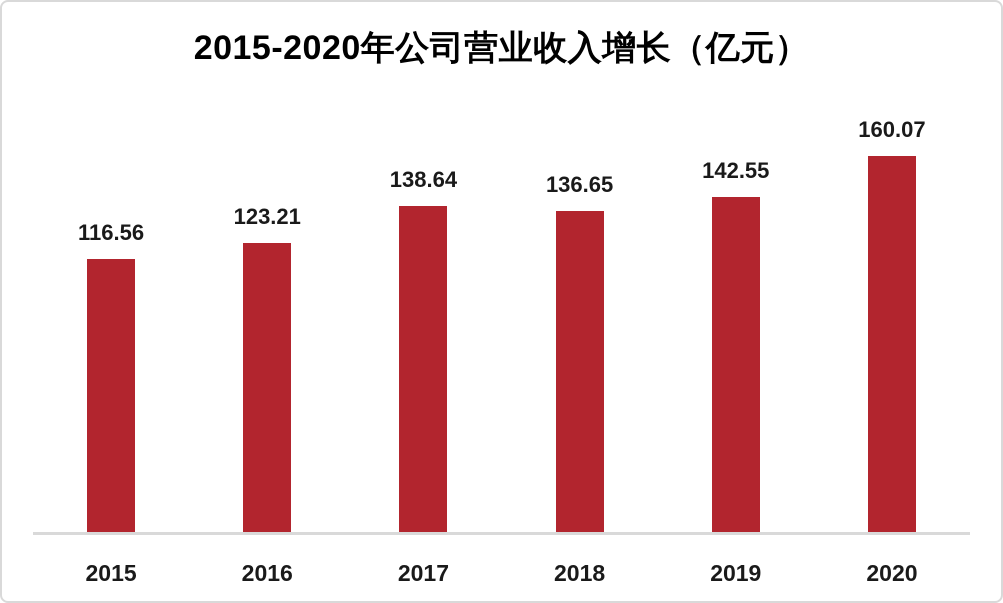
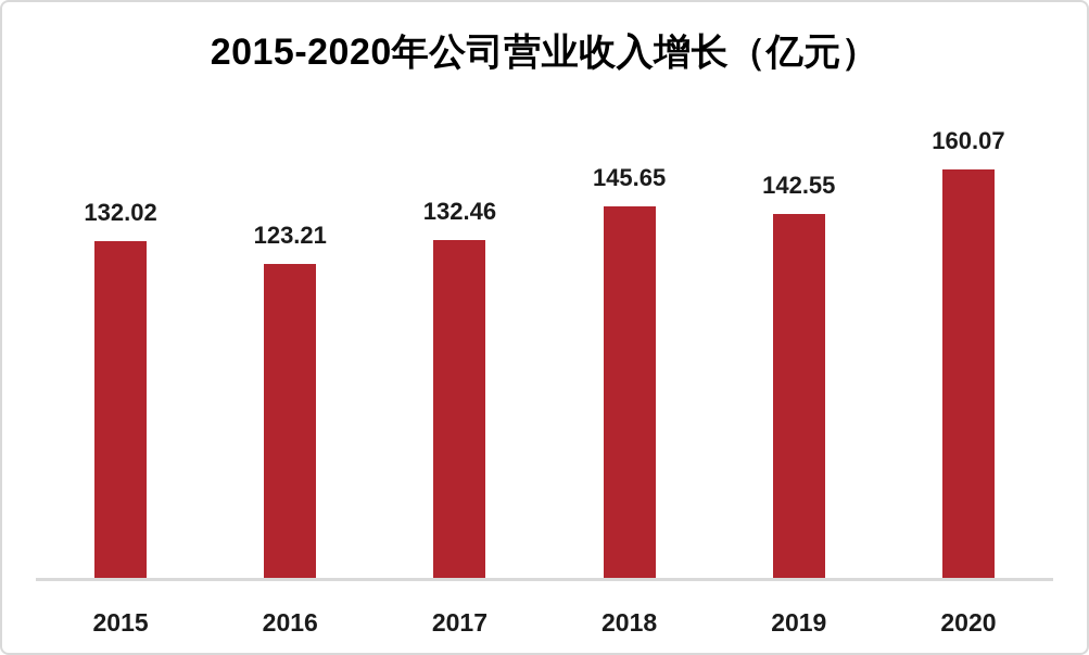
2015: 116.56 -> 132.02
2017: 138.64 -> 132.46
2018: 136.65 -> 145.65
